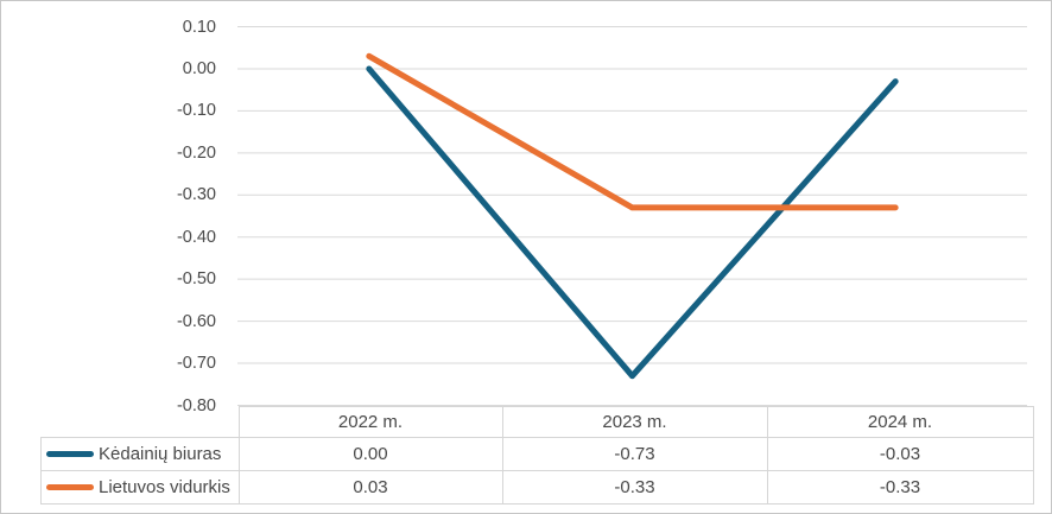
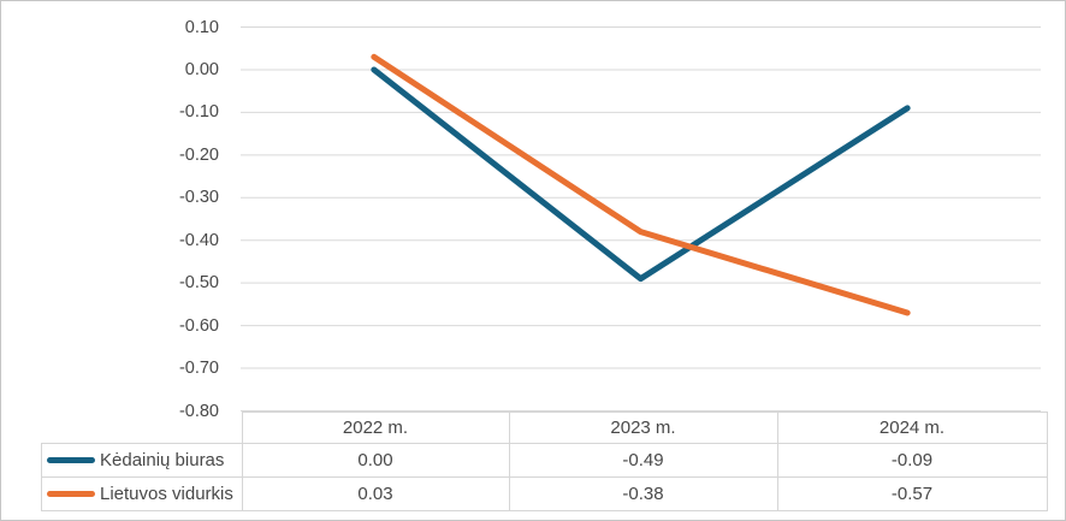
Kėdainių biuras/2023 m.: -0.73 -> -0.49
Lietuvos vidurkis/2023 m.: -0.33 -> -0.38
Kėdainių biuras/2024 m.: -0.03 -> -0.09
Lietuvos vidurkis/2024 m.: -0.33 -> -0.57
